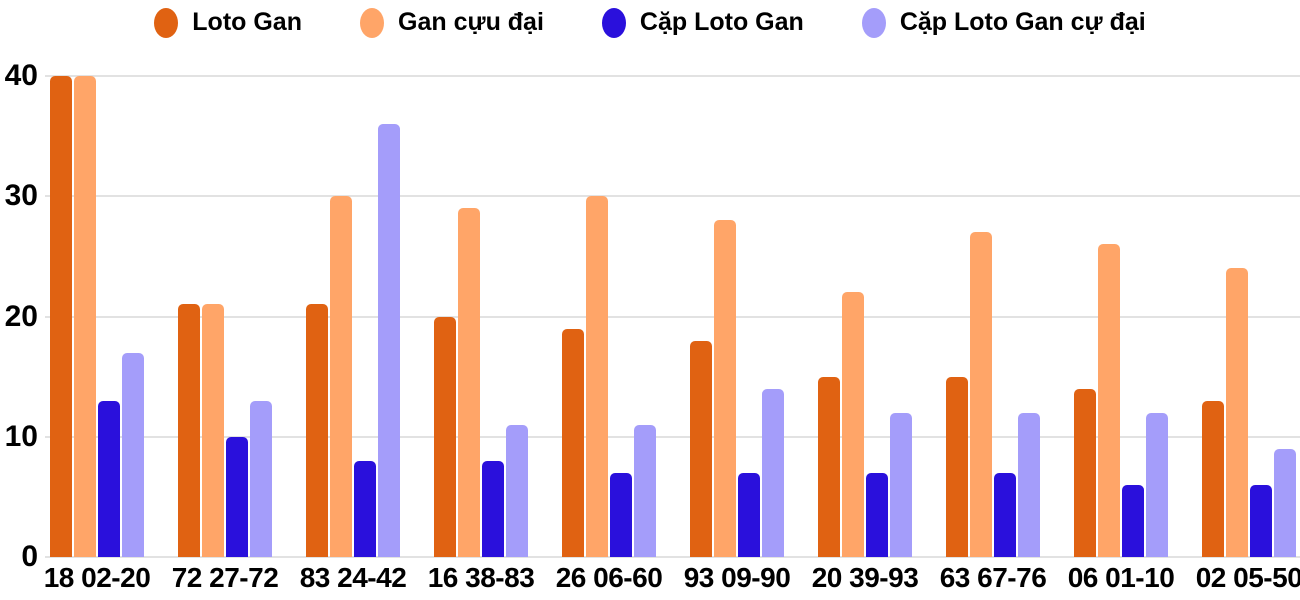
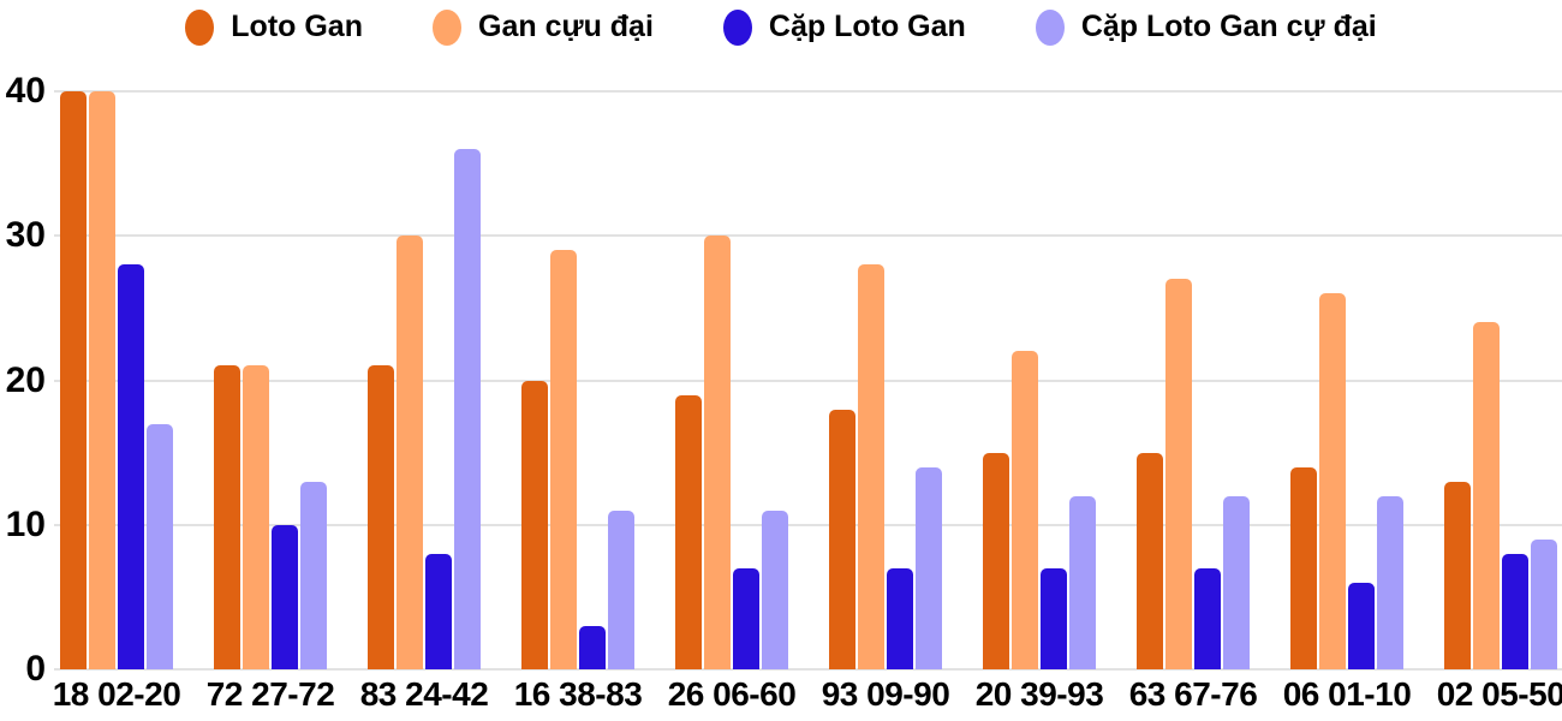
Cặp Loto Gan/18 02-20: 13 -> 28
Cặp Loto Gan/16 38-83: 8 -> 3
Cặp Loto Gan/02 05-50: 6 -> 8
